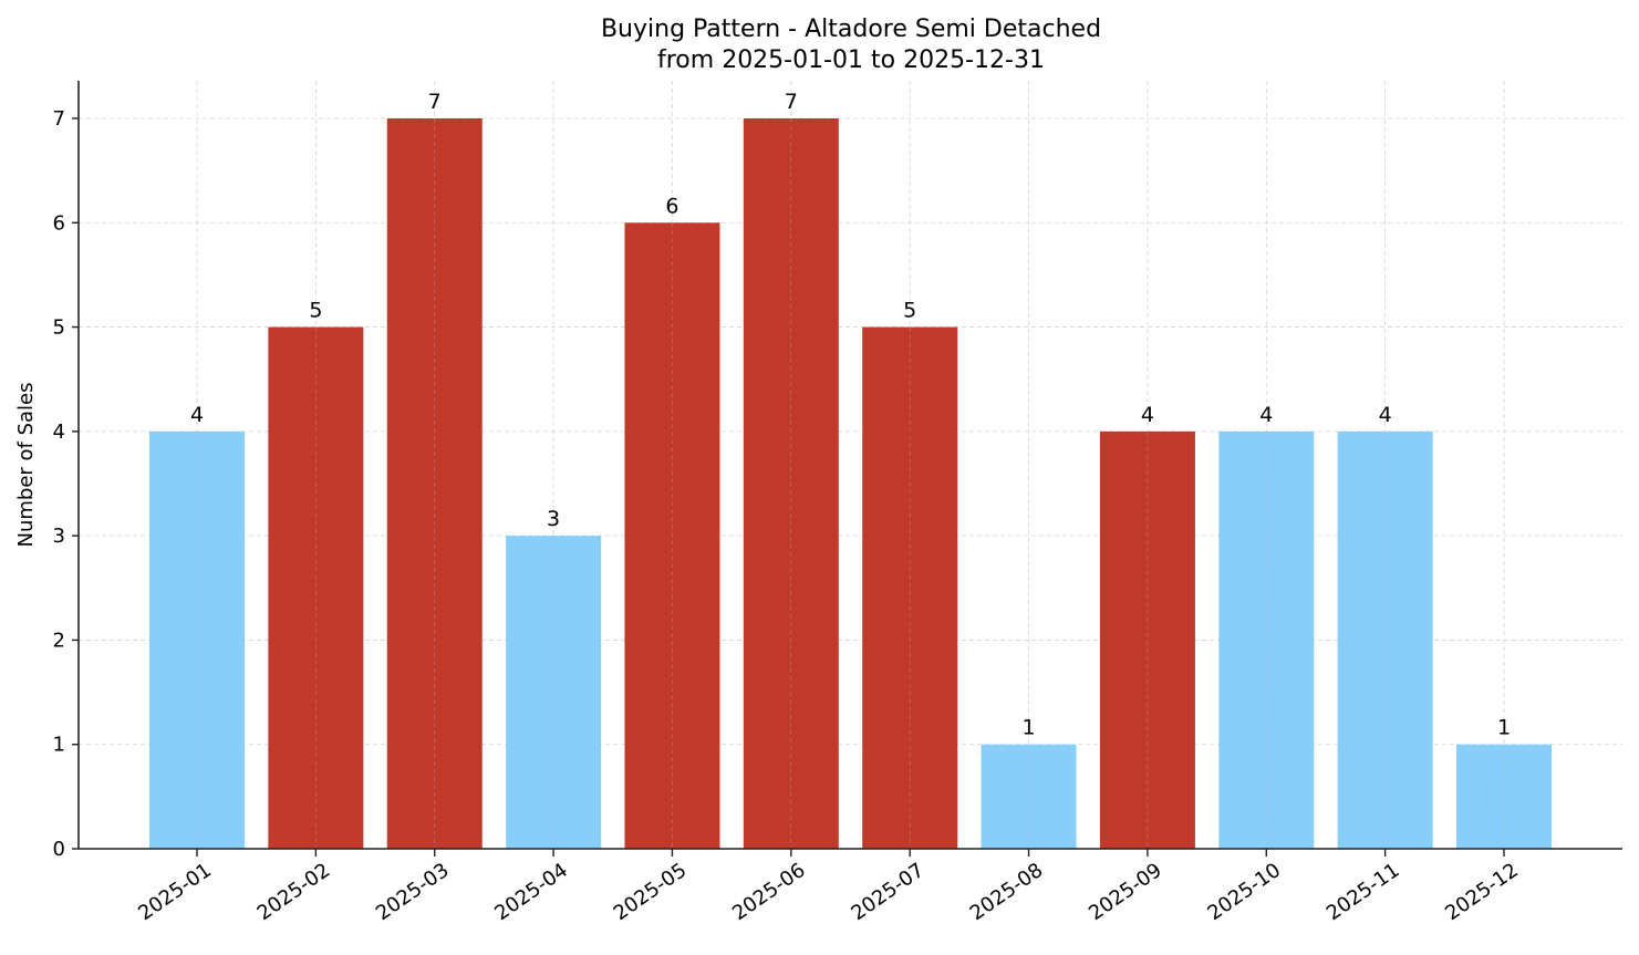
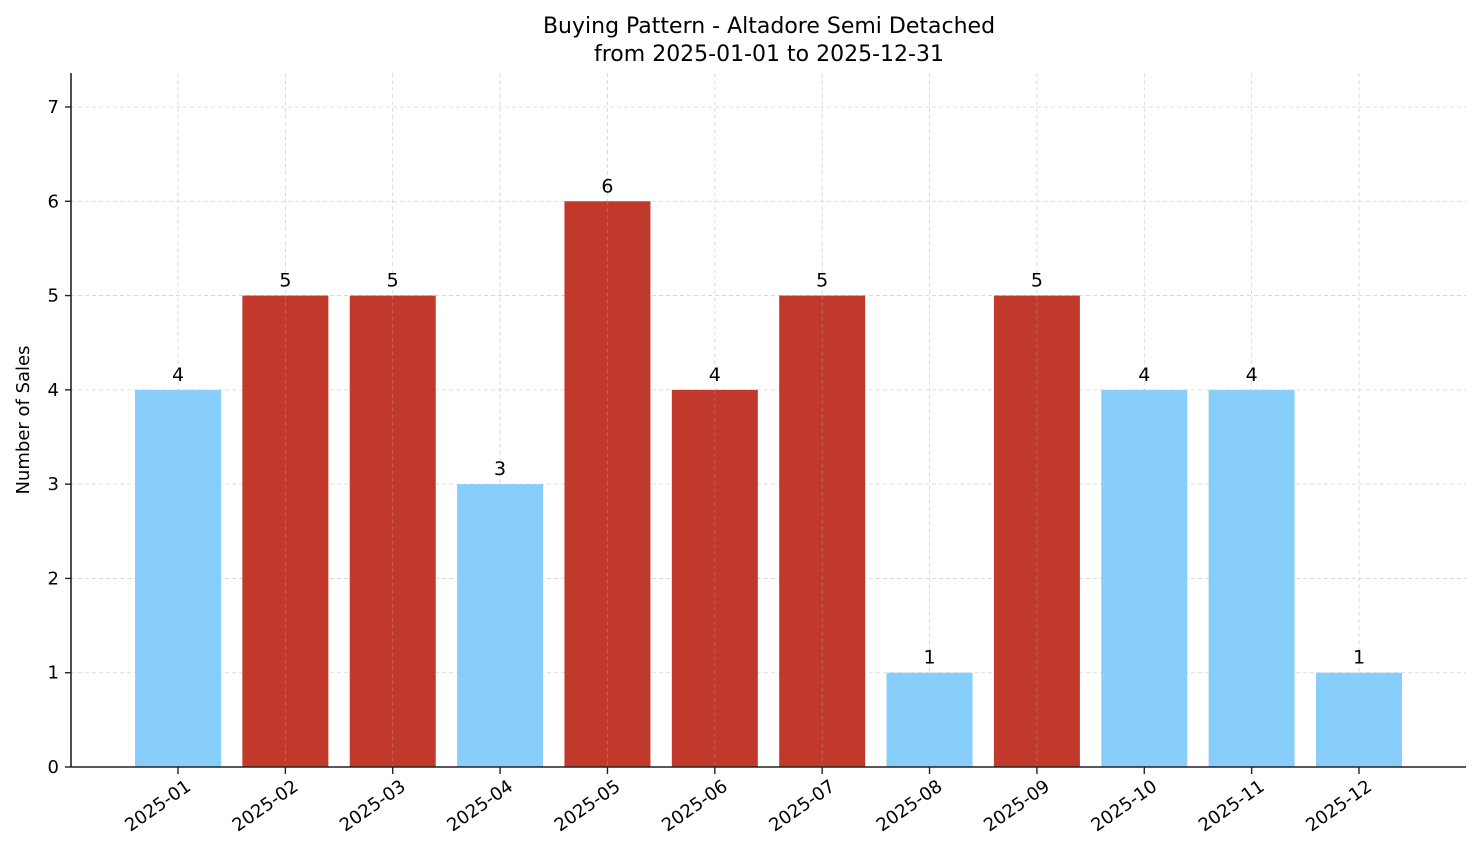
2025-03: 7 -> 5
2025-06: 7 -> 4
2025-09: 4 -> 5
